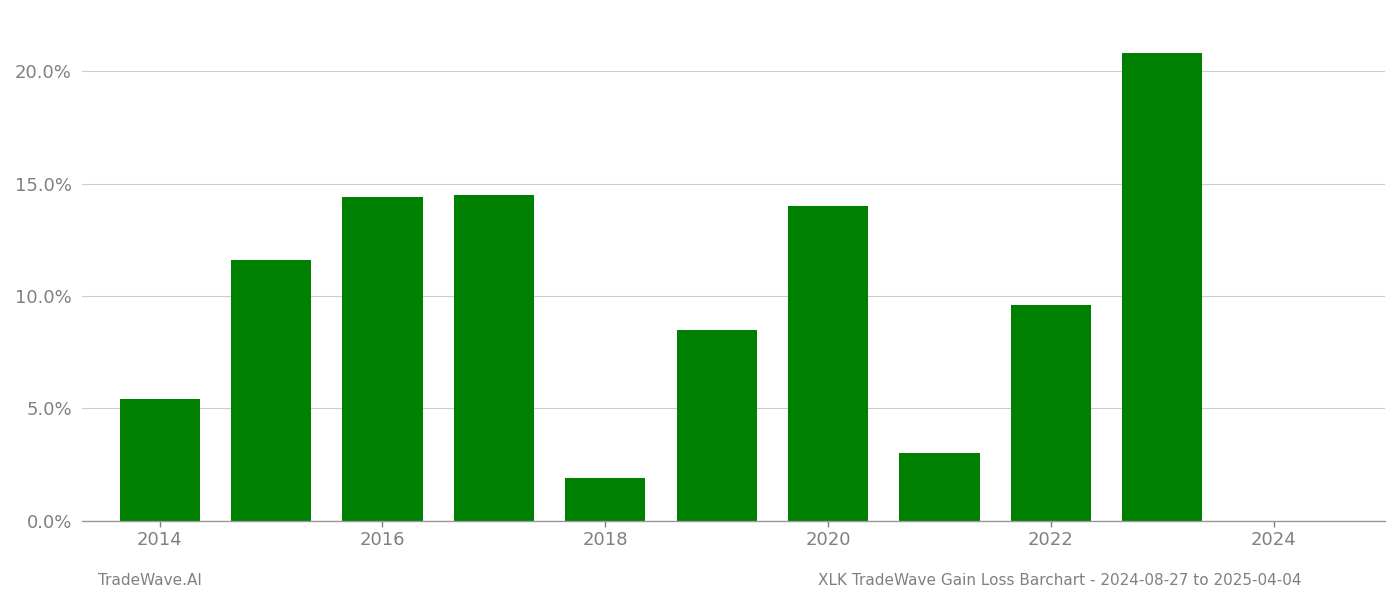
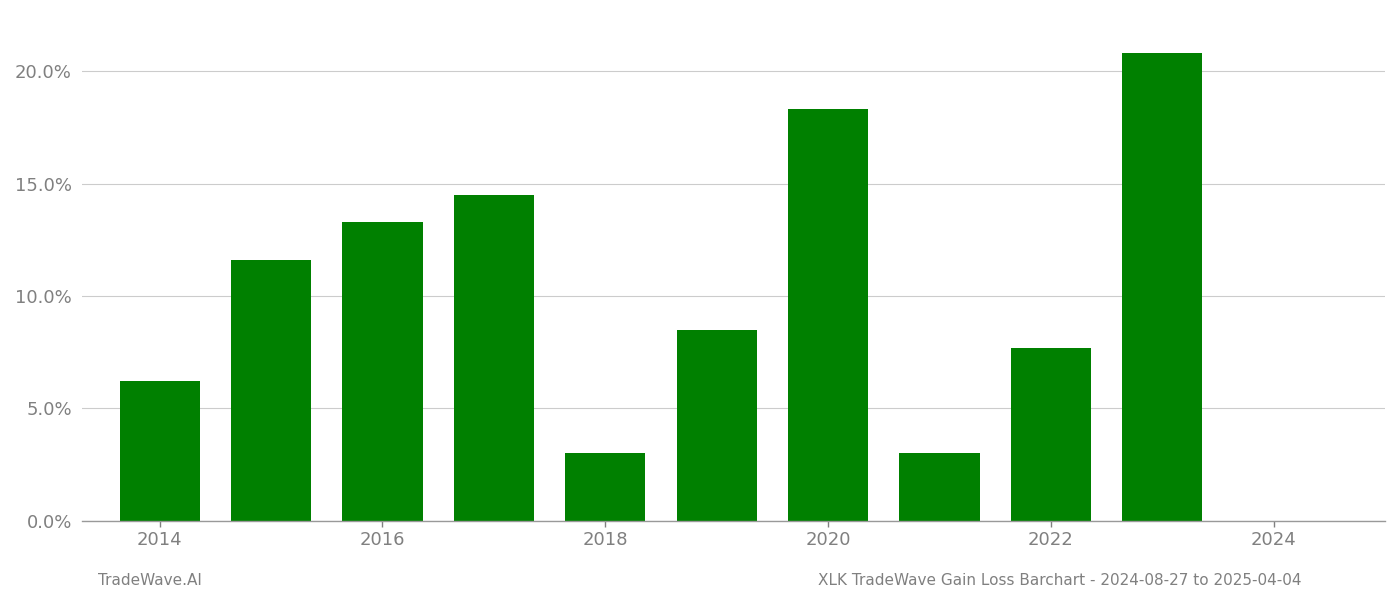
2014: 5.4% -> 6.2%
2016: 14.4% -> 13.3%
2018: 1.9% -> 3.0%
2020: 14.0% -> 18.3%
2022: 9.6% -> 7.7%
